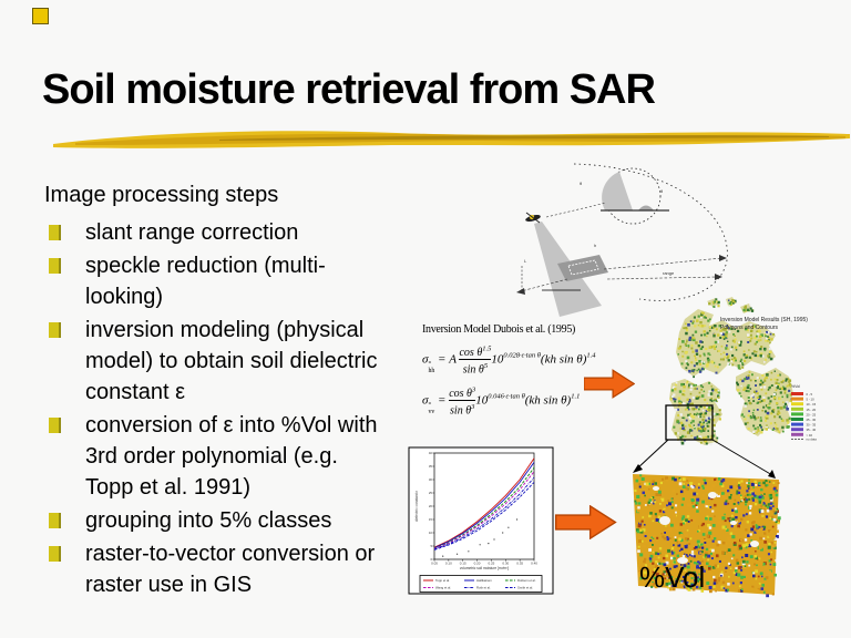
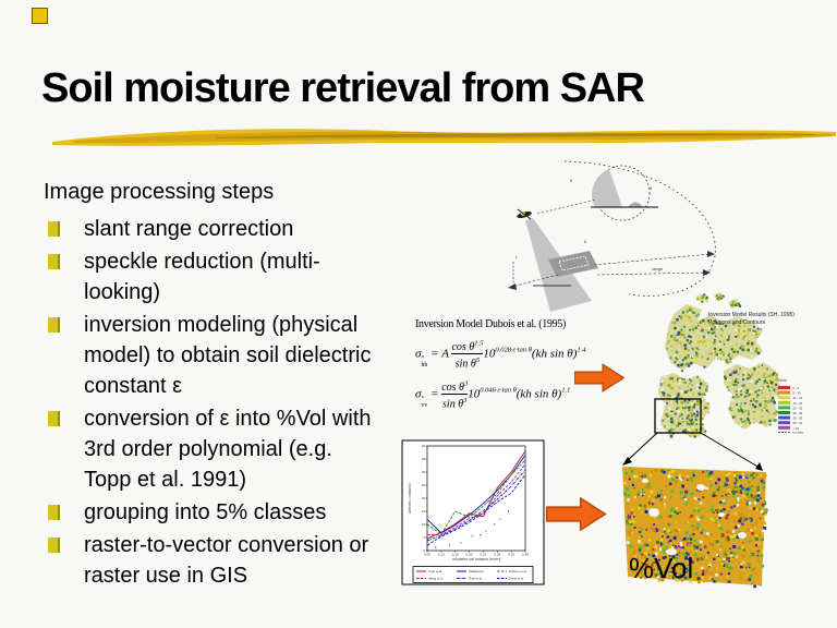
Hallikainen/0.05: 4 -> 12
Dobson et al./0.05: 4 -> 10
Wang et al./0.05: 4 -> 6
Smith et al./0.05: 4 -> 2
Dobson et al./0.15: 9 -> 15
Topp et al./0.25: 19 -> 13
Wang et al./0.25: 16 -> 14
Dobson et al./0.35: 27 -> 29
Smith et al./0.35: 23 -> 22
